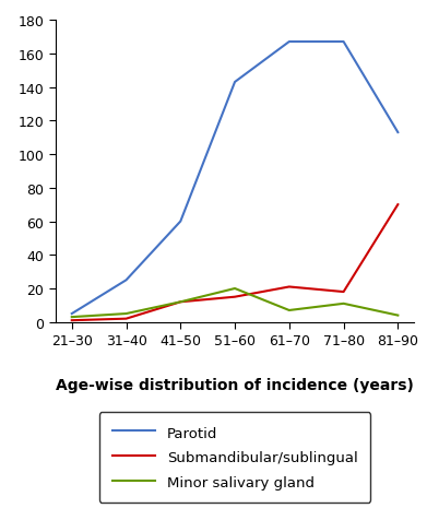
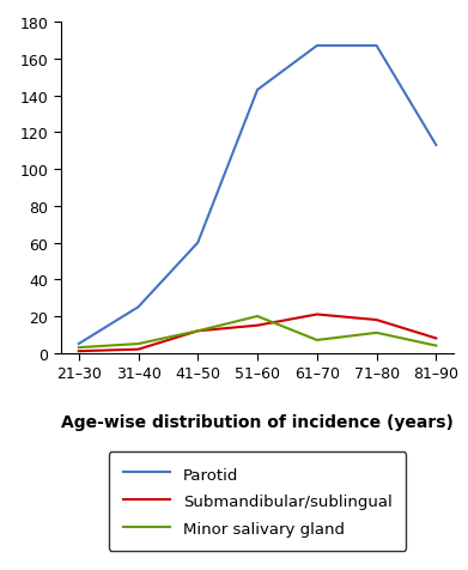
Submandibular/sublingual/81–90: 70 -> 8
